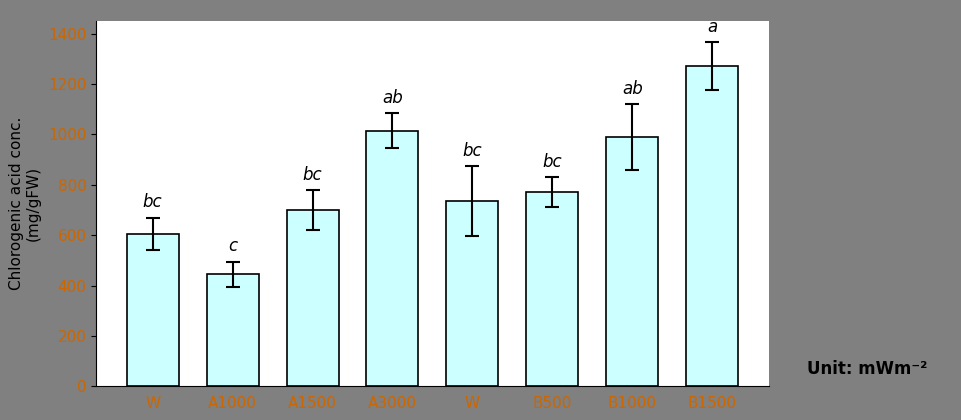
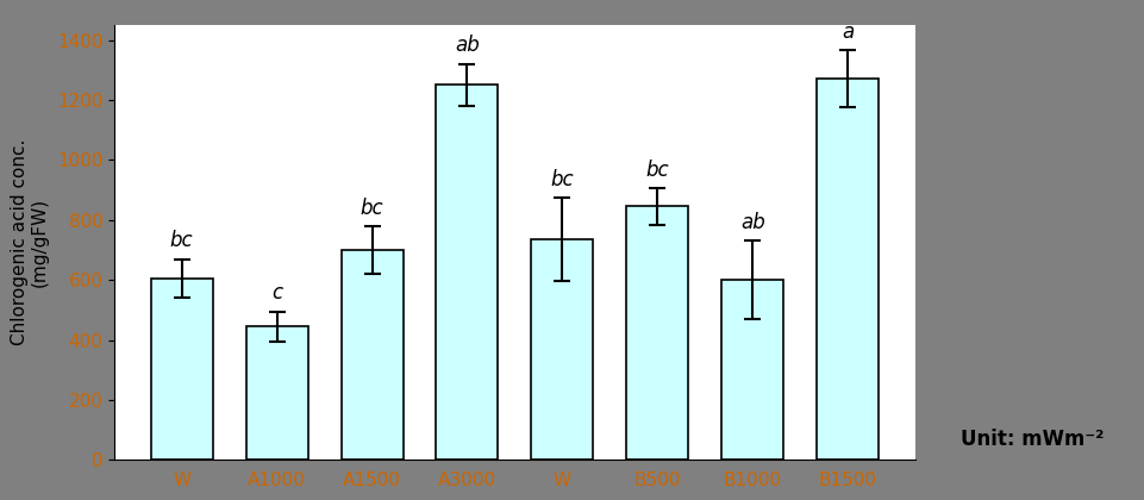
A3000: 1015 -> 1250
B500: 770 -> 845
B1000: 990 -> 600
